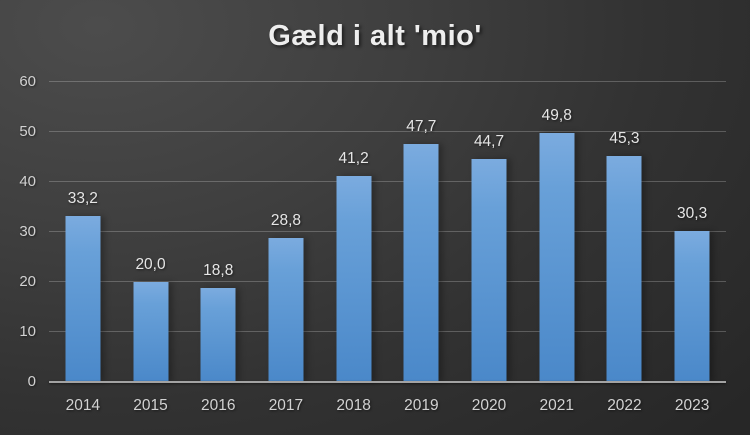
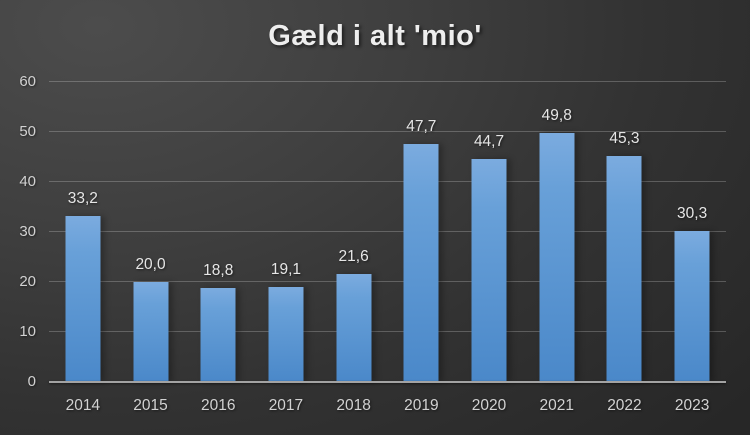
2017: 28,8 -> 19,1
2018: 41,2 -> 21,6
